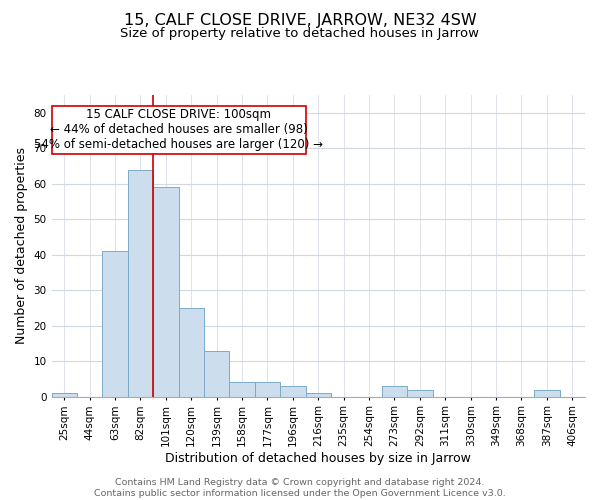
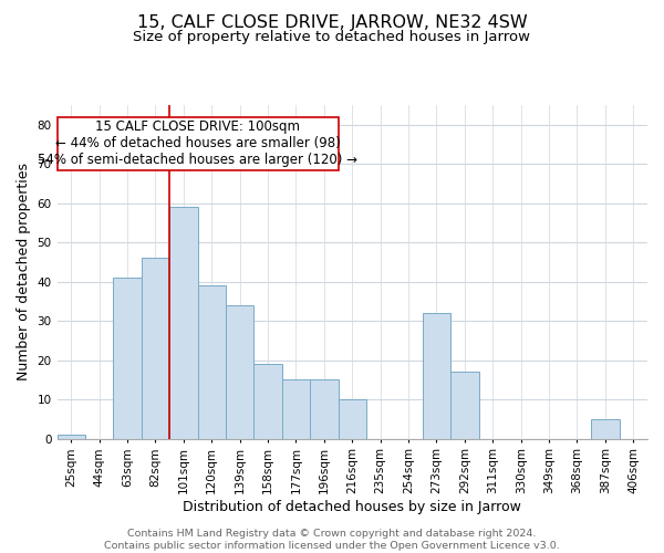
82sqm: 64 -> 46
120sqm: 25 -> 39
139sqm: 13 -> 34
158sqm: 4 -> 19
177sqm: 4 -> 15
196sqm: 3 -> 15
216sqm: 1 -> 10
273sqm: 3 -> 32
292sqm: 2 -> 17
387sqm: 2 -> 5
